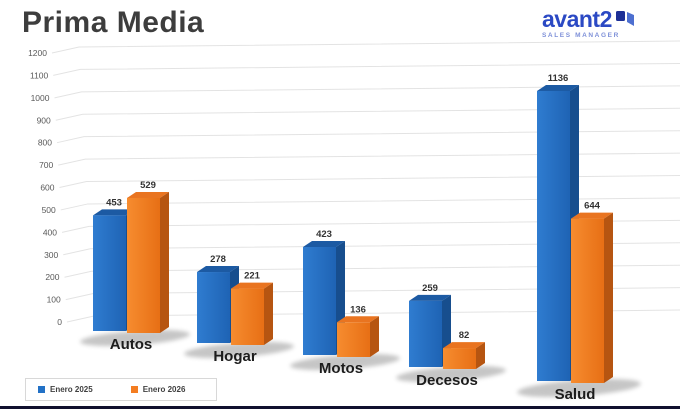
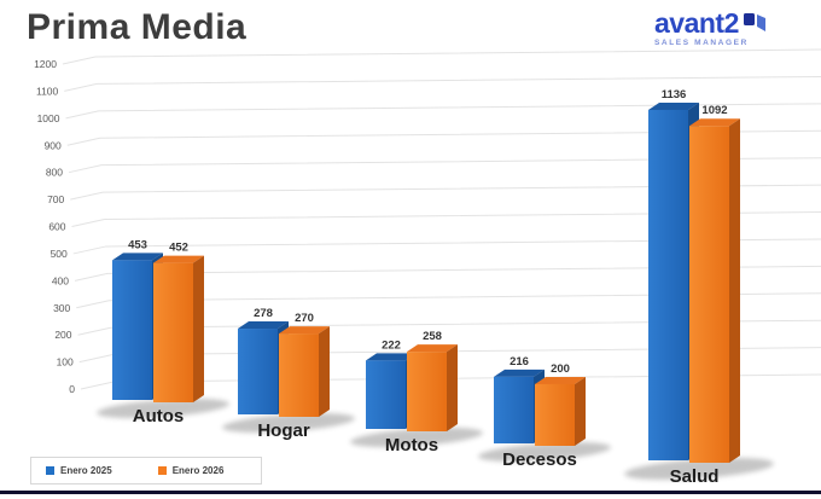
Enero 2026/Autos: 529 -> 452
Enero 2026/Hogar: 221 -> 270
Enero 2025/Motos: 423 -> 222
Enero 2026/Motos: 136 -> 258
Enero 2025/Decesos: 259 -> 216
Enero 2026/Decesos: 82 -> 200
Enero 2026/Salud: 644 -> 1092
